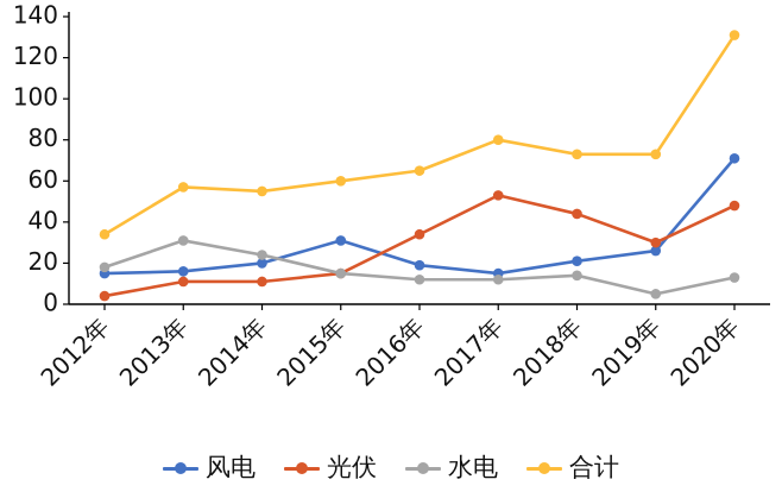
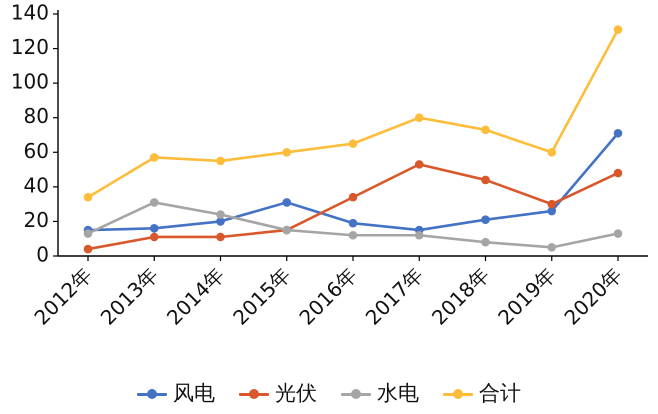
水电/2012年: 18 -> 13
水电/2018年: 14 -> 8
合计/2019年: 73 -> 60
